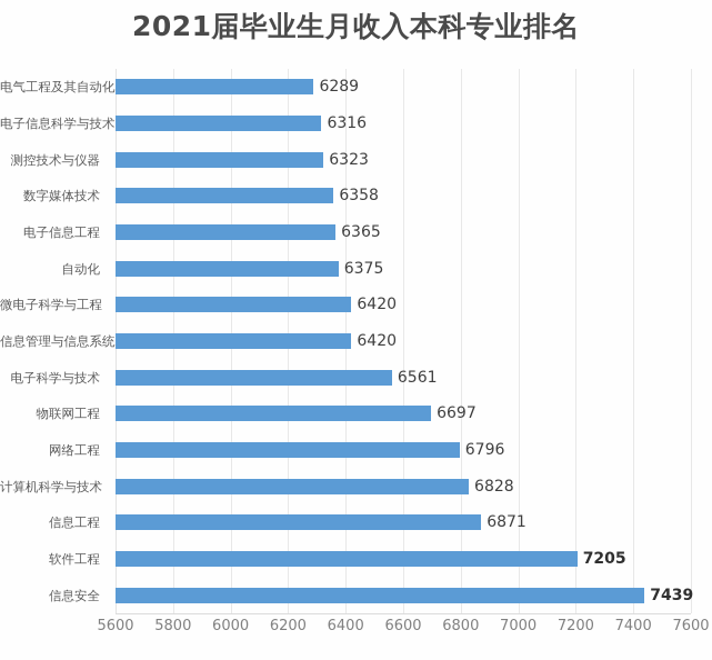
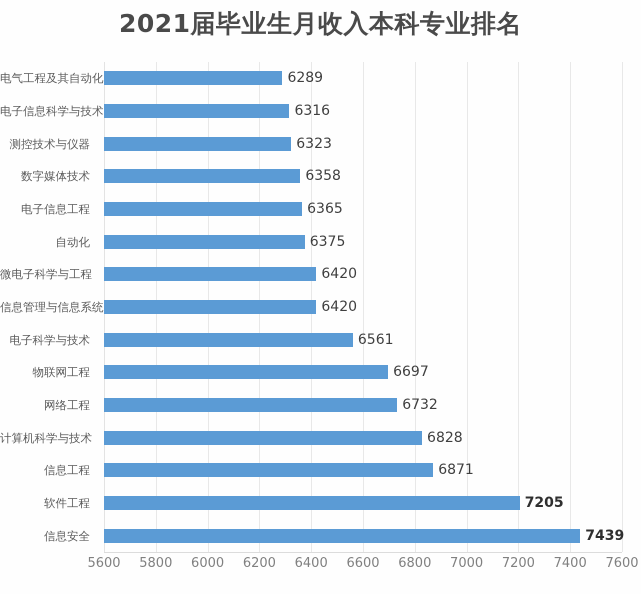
网络工程: 6796 -> 6732
